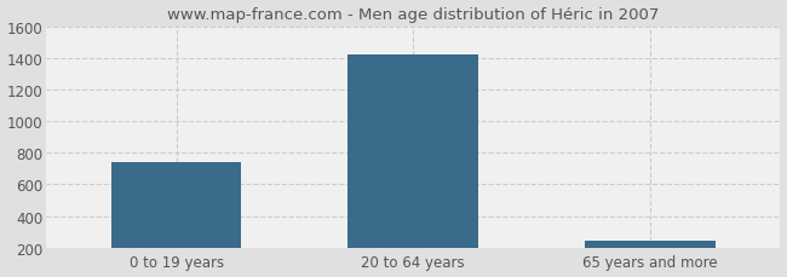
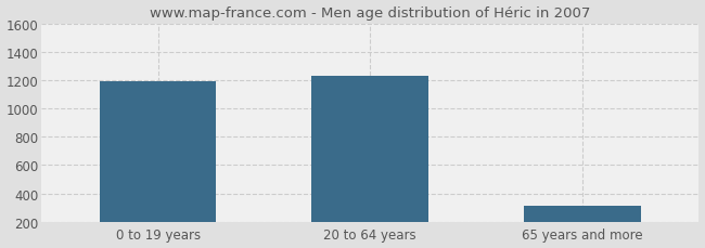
0 to 19 years: 740 -> 1190
20 to 64 years: 1420 -> 1230
65 years and more: 240 -> 310
